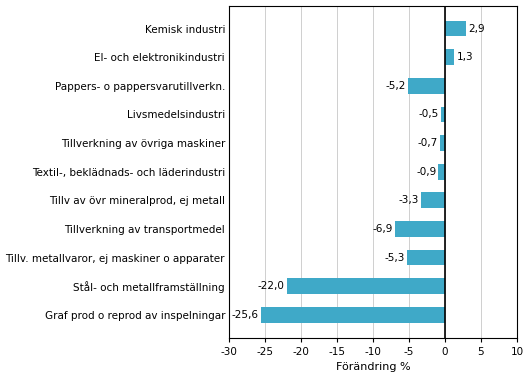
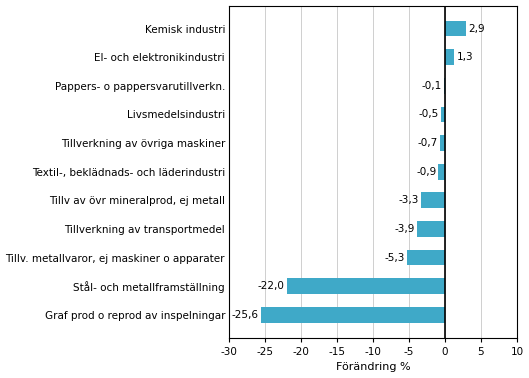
Pappers- o pappersvarutillverkn.: -5,2 -> -0,1
Tillverkning av transportmedel: -6,9 -> -3,9
